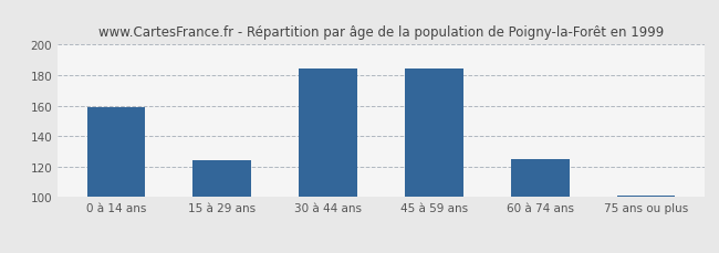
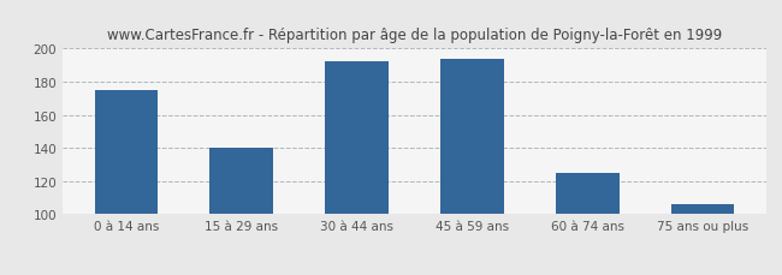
0 à 14 ans: 159 -> 175
15 à 29 ans: 124 -> 140
30 à 44 ans: 184 -> 192
45 à 59 ans: 184 -> 194
75 ans ou plus: 101 -> 106
